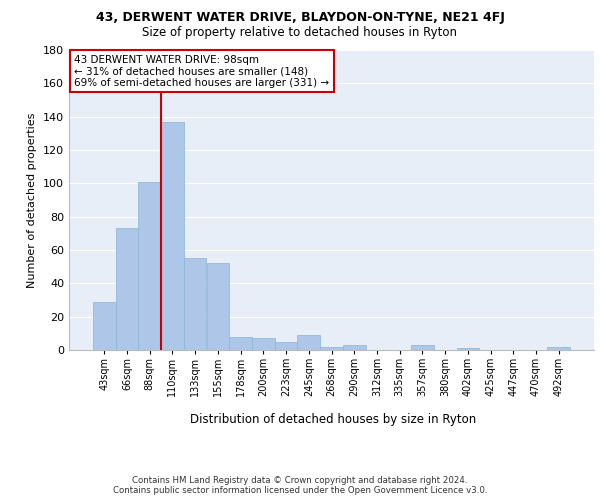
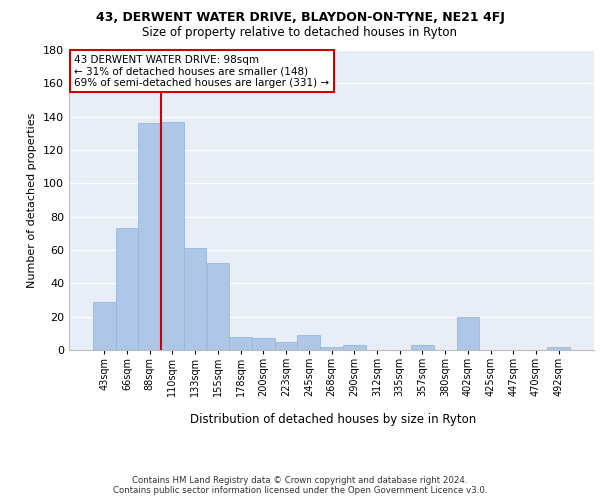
88sqm: 101 -> 136
133sqm: 55 -> 61
402sqm: 1 -> 20
